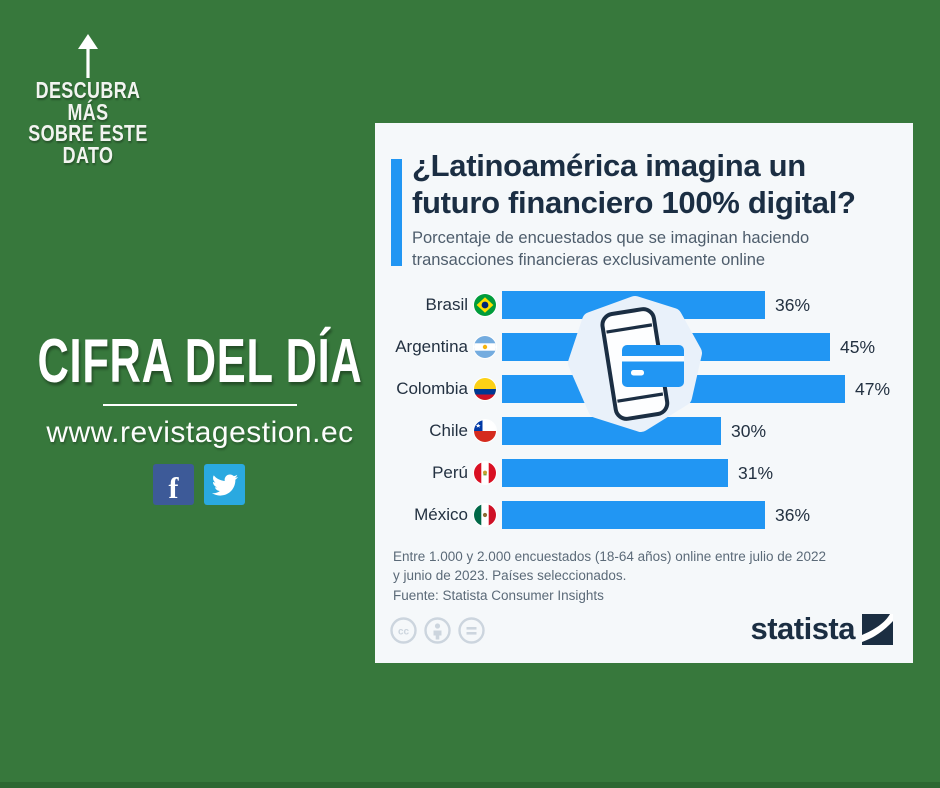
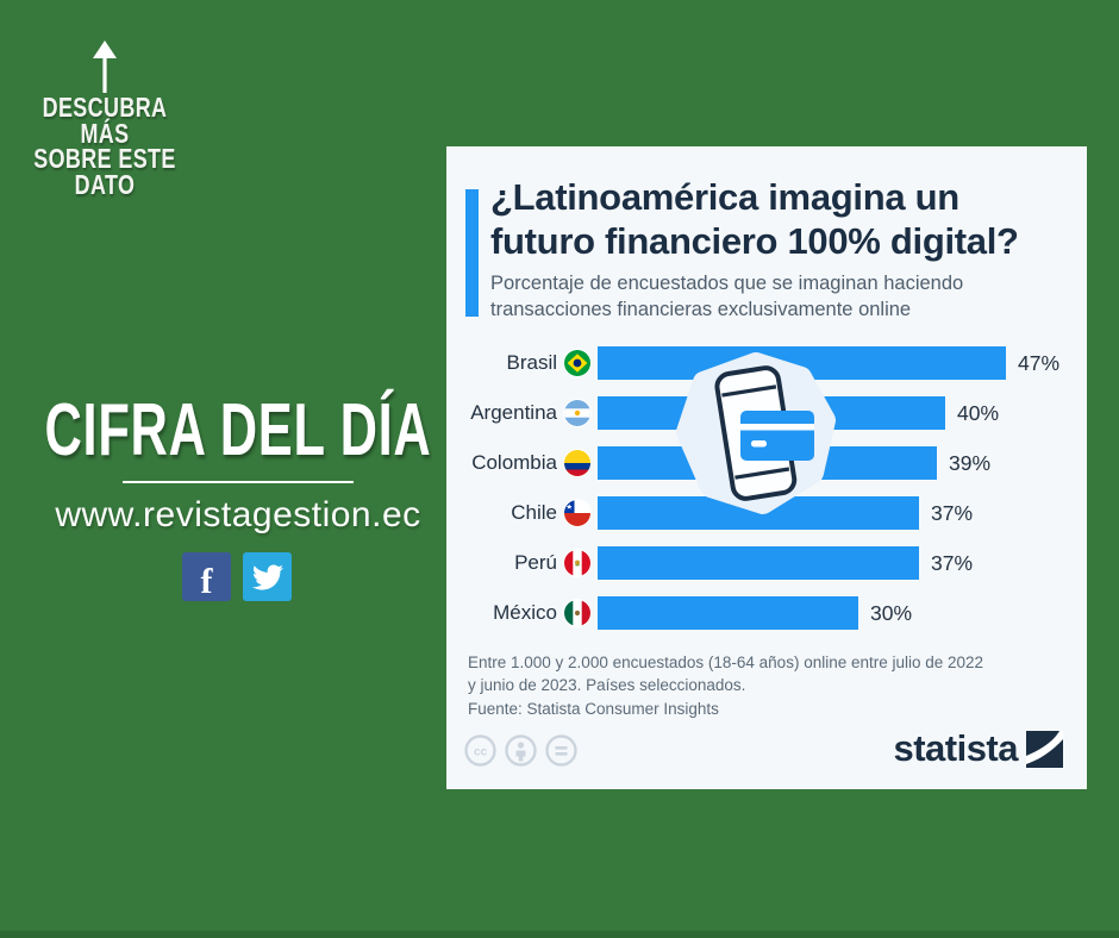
Brasil: 36% -> 47%
Argentina: 45% -> 40%
Colombia: 47% -> 39%
Chile: 30% -> 37%
Perú: 31% -> 37%
México: 36% -> 30%
